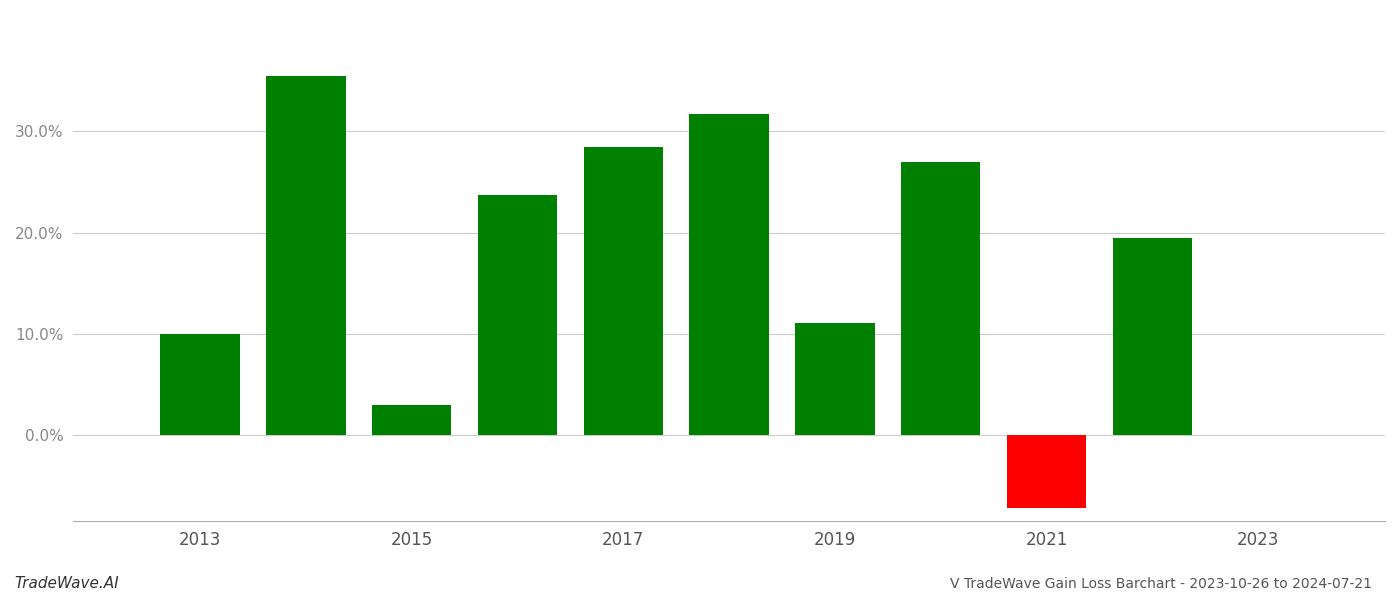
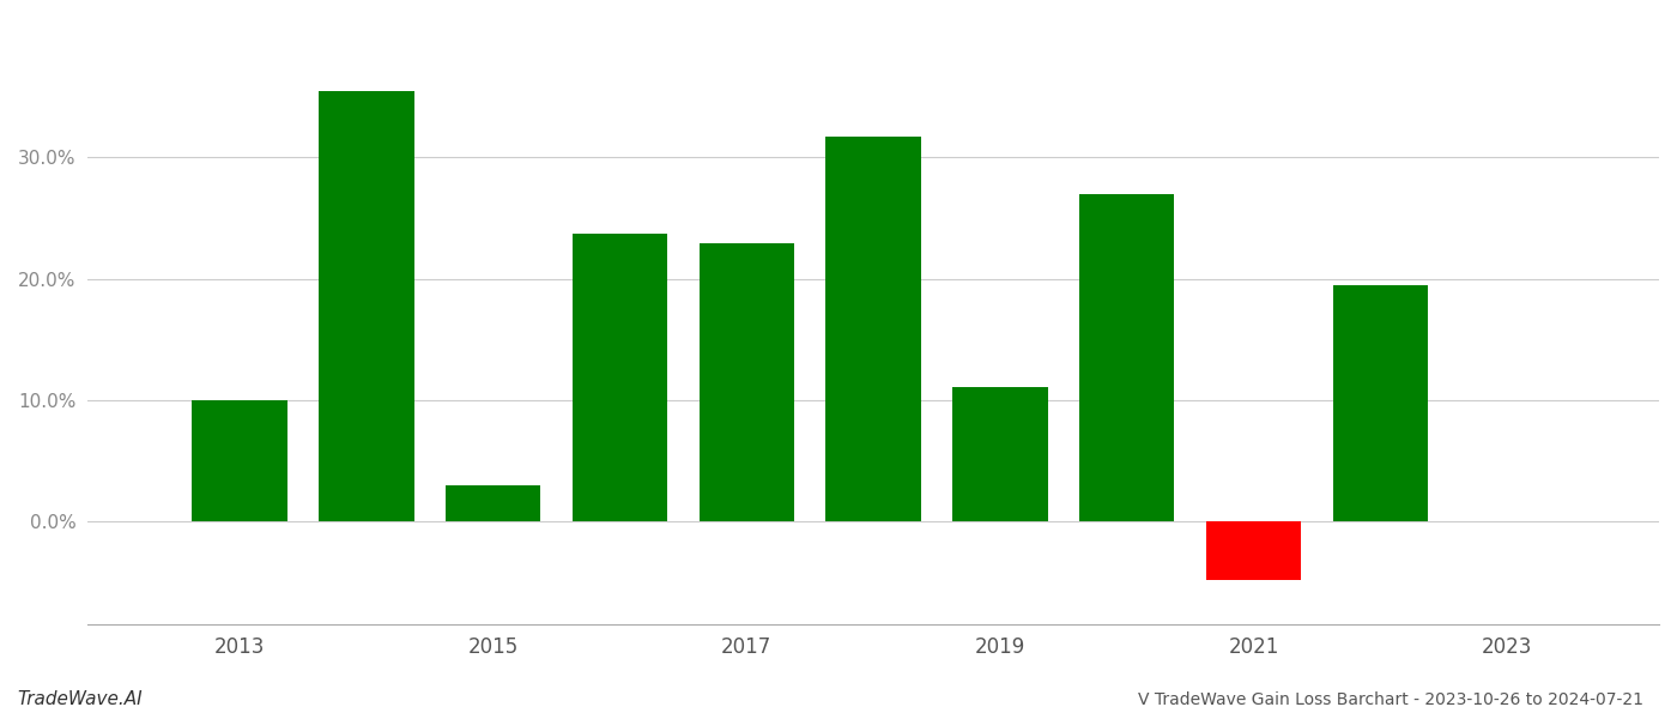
2017: 28.5% -> 22.9%
2021: -7.2% -> -4.8%
